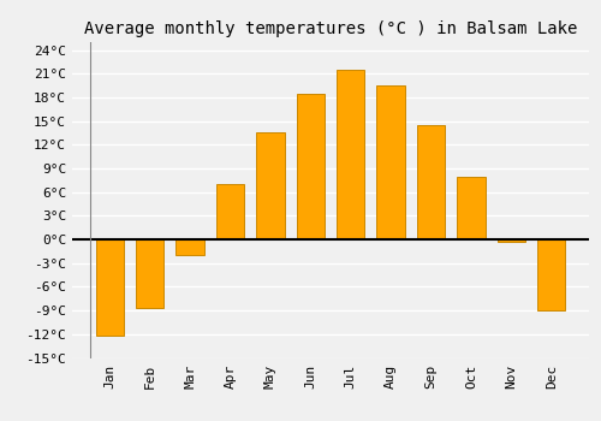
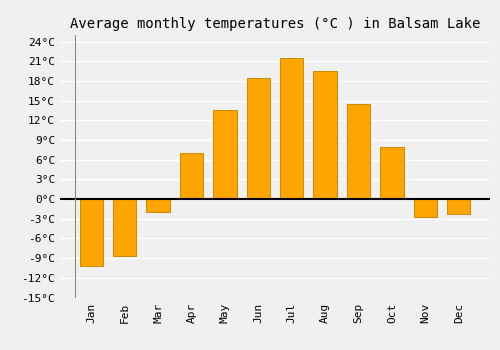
Jan: -12.2°C -> -10.2°C
Nov: -0.3°C -> -2.8°C
Dec: -9.0°C -> -2.2°C
